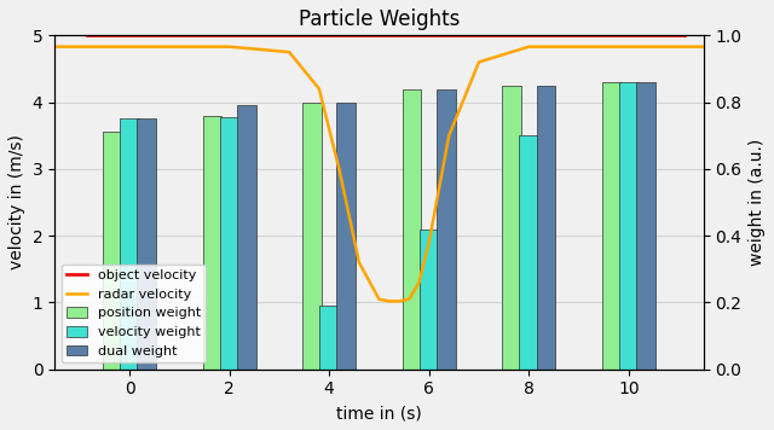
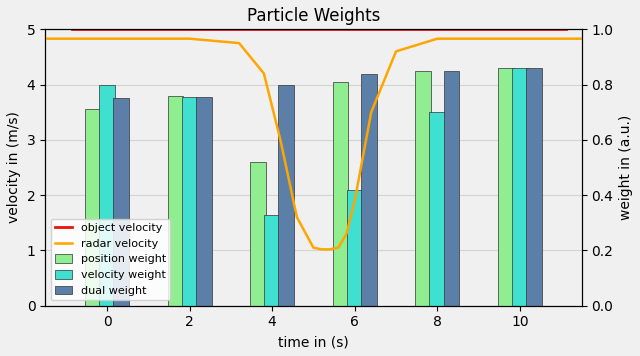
velocity weight/0: 3.75 -> 4.00
dual weight/2: 3.95 -> 3.78
position weight/4: 4.00 -> 2.60
velocity weight/4: 0.95 -> 1.64
position weight/6: 4.20 -> 4.04
